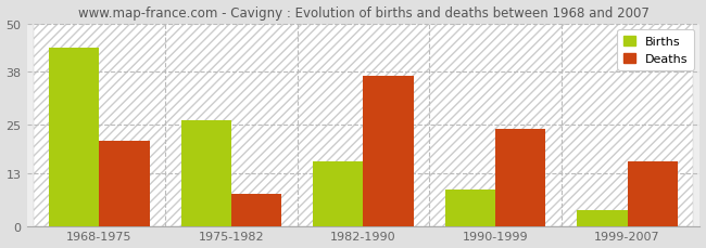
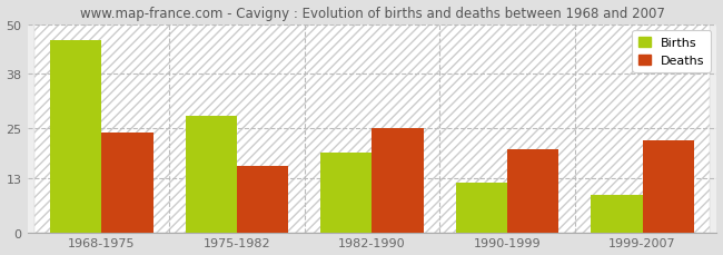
Births/1968-1975: 44 -> 46
Deaths/1968-1975: 21 -> 24
Births/1975-1982: 26 -> 28
Deaths/1975-1982: 8 -> 16
Births/1982-1990: 16 -> 19
Deaths/1982-1990: 37 -> 25
Births/1990-1999: 9 -> 12
Deaths/1990-1999: 24 -> 20
Births/1999-2007: 4 -> 9
Deaths/1999-2007: 16 -> 22
